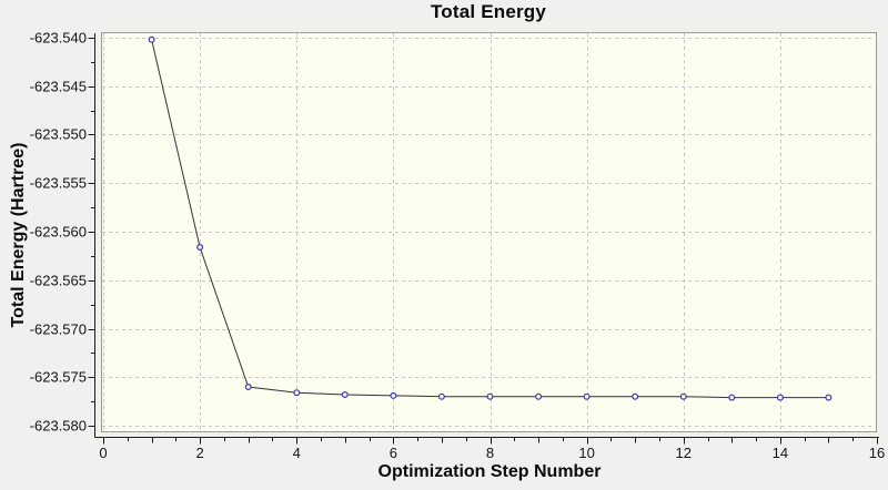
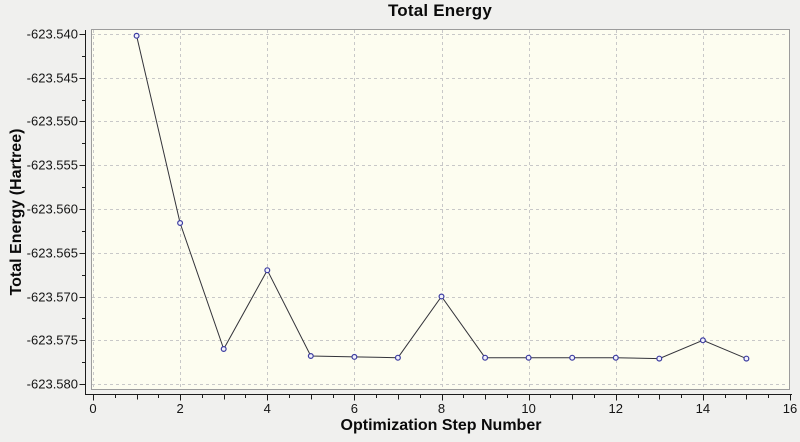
4: -623.577 -> -623.567
8: -623.577 -> -623.570
14: -623.577 -> -623.575
